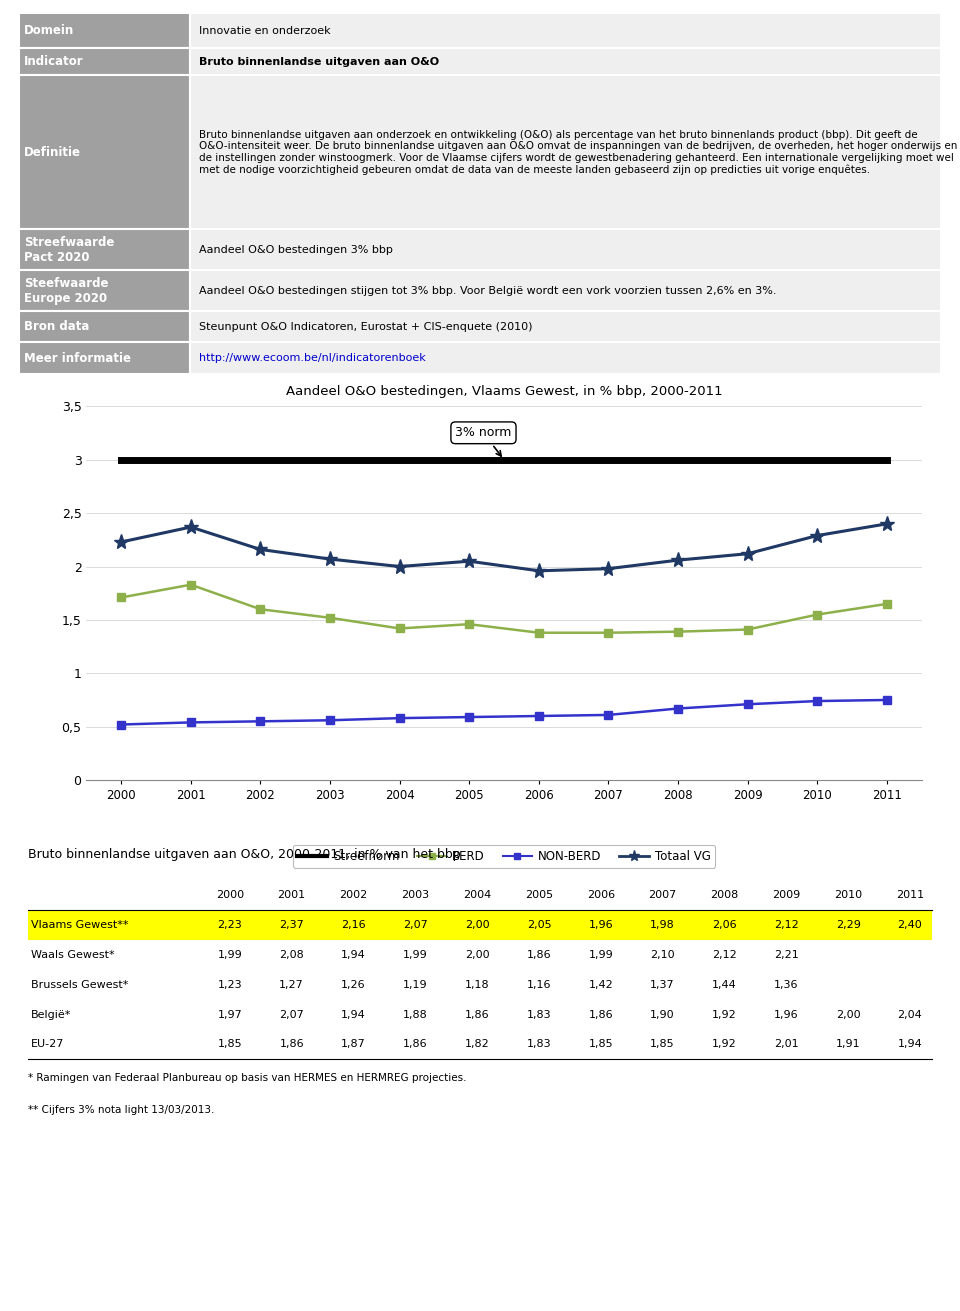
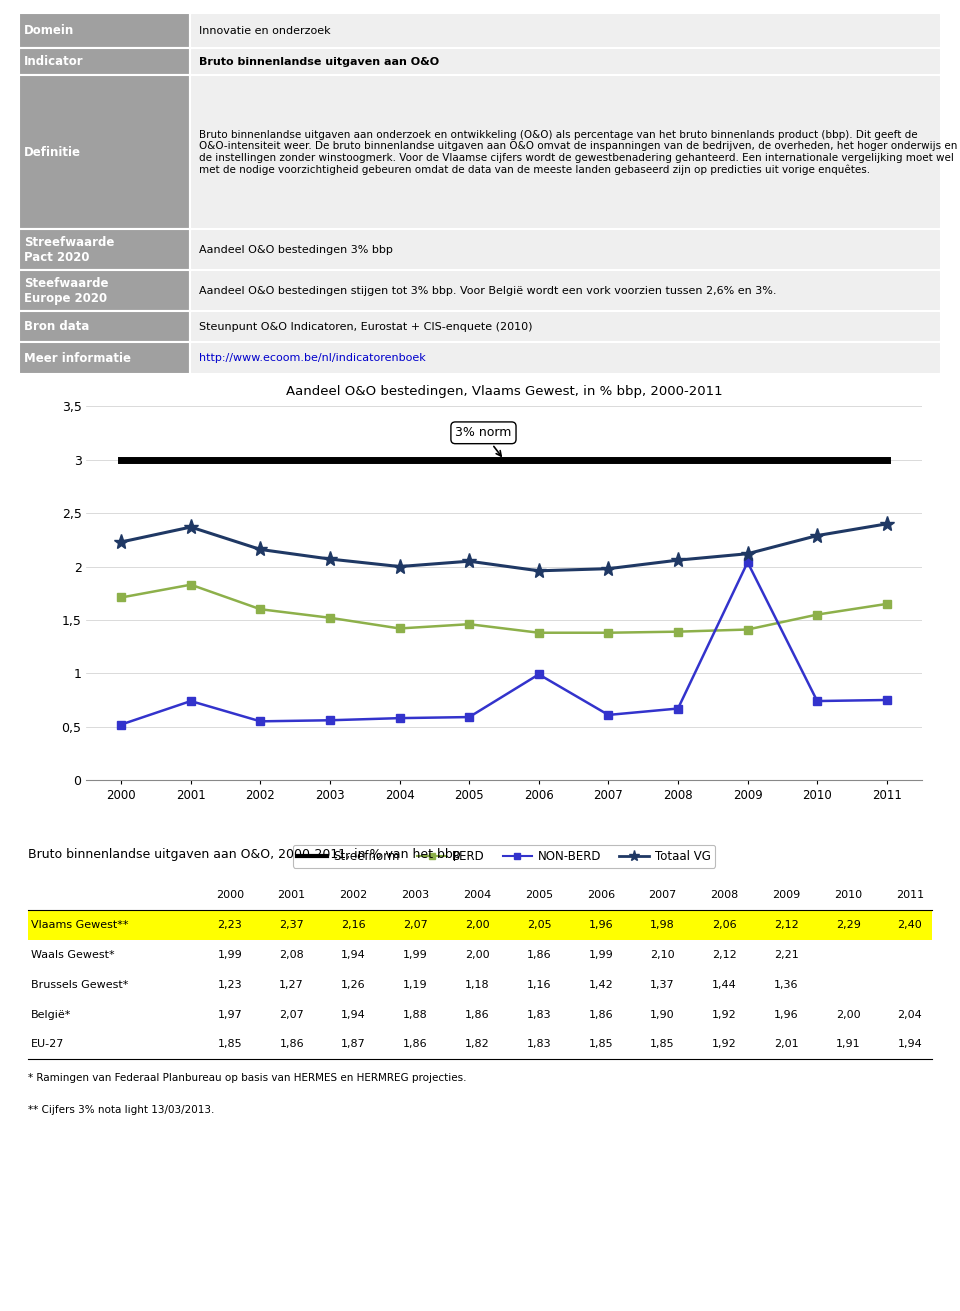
NON-BERD/2001: 0,54 -> 0,74
NON-BERD/2006: 0,60 -> 0,99
NON-BERD/2009: 0,71 -> 2,04
